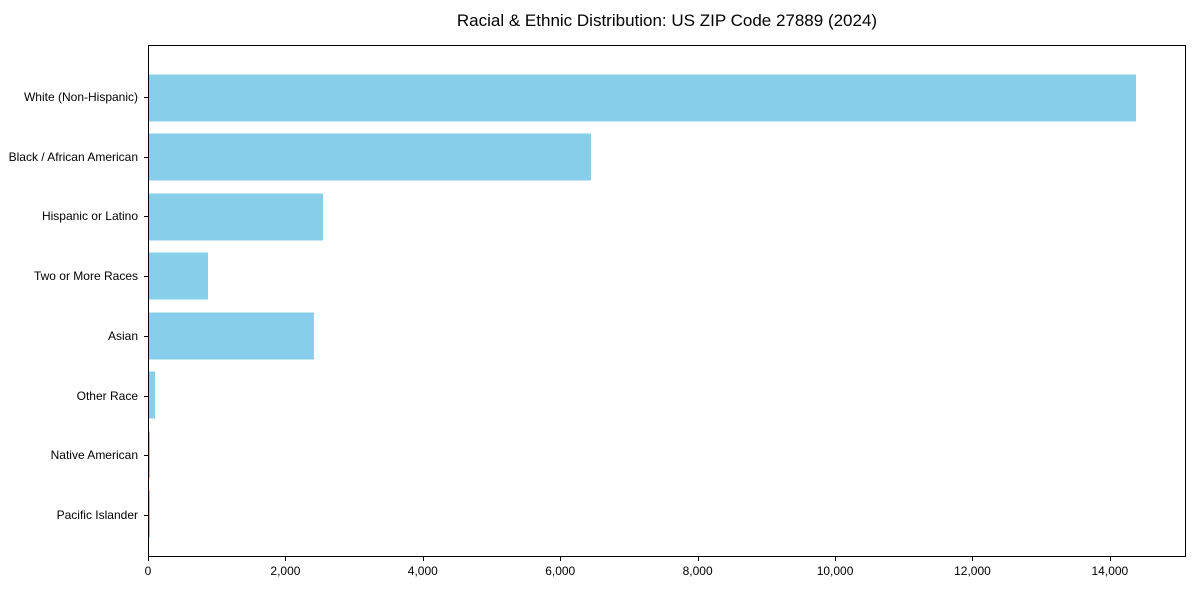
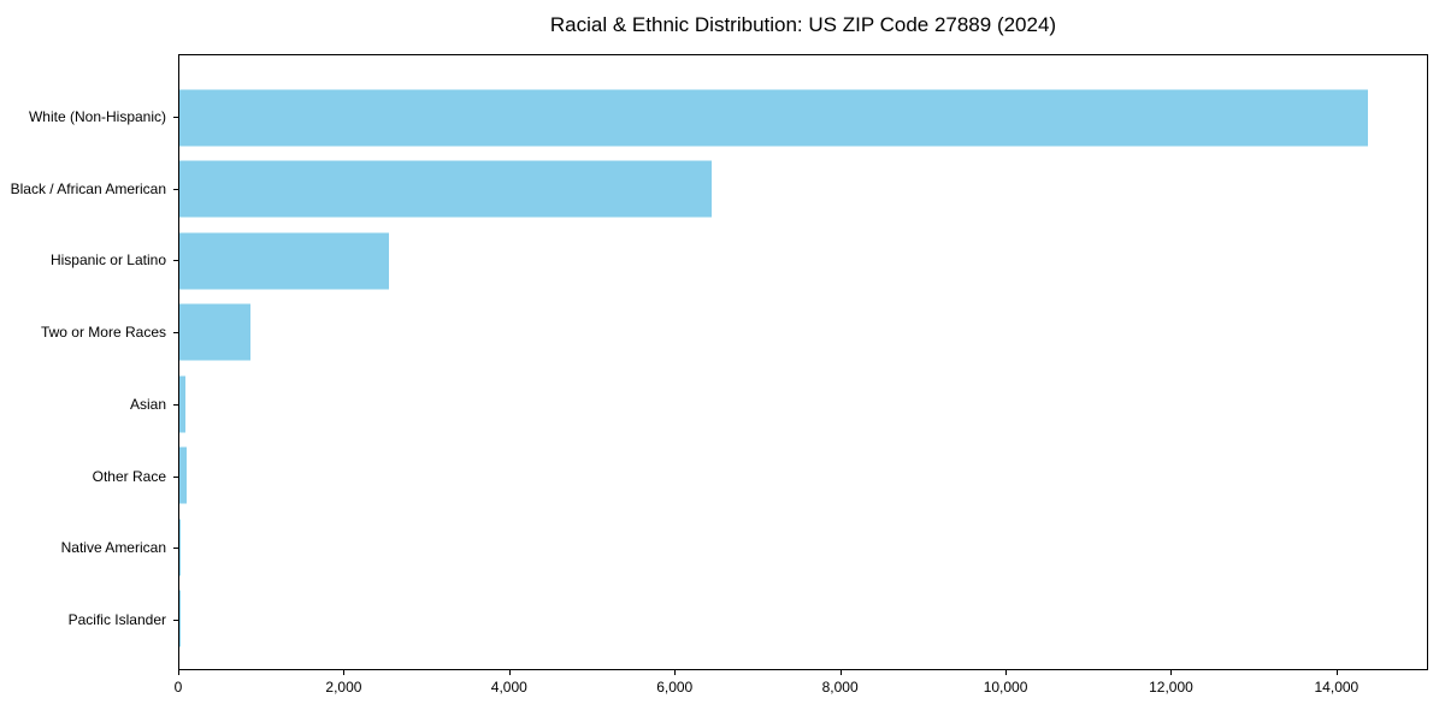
Asian: 2400 -> 100
